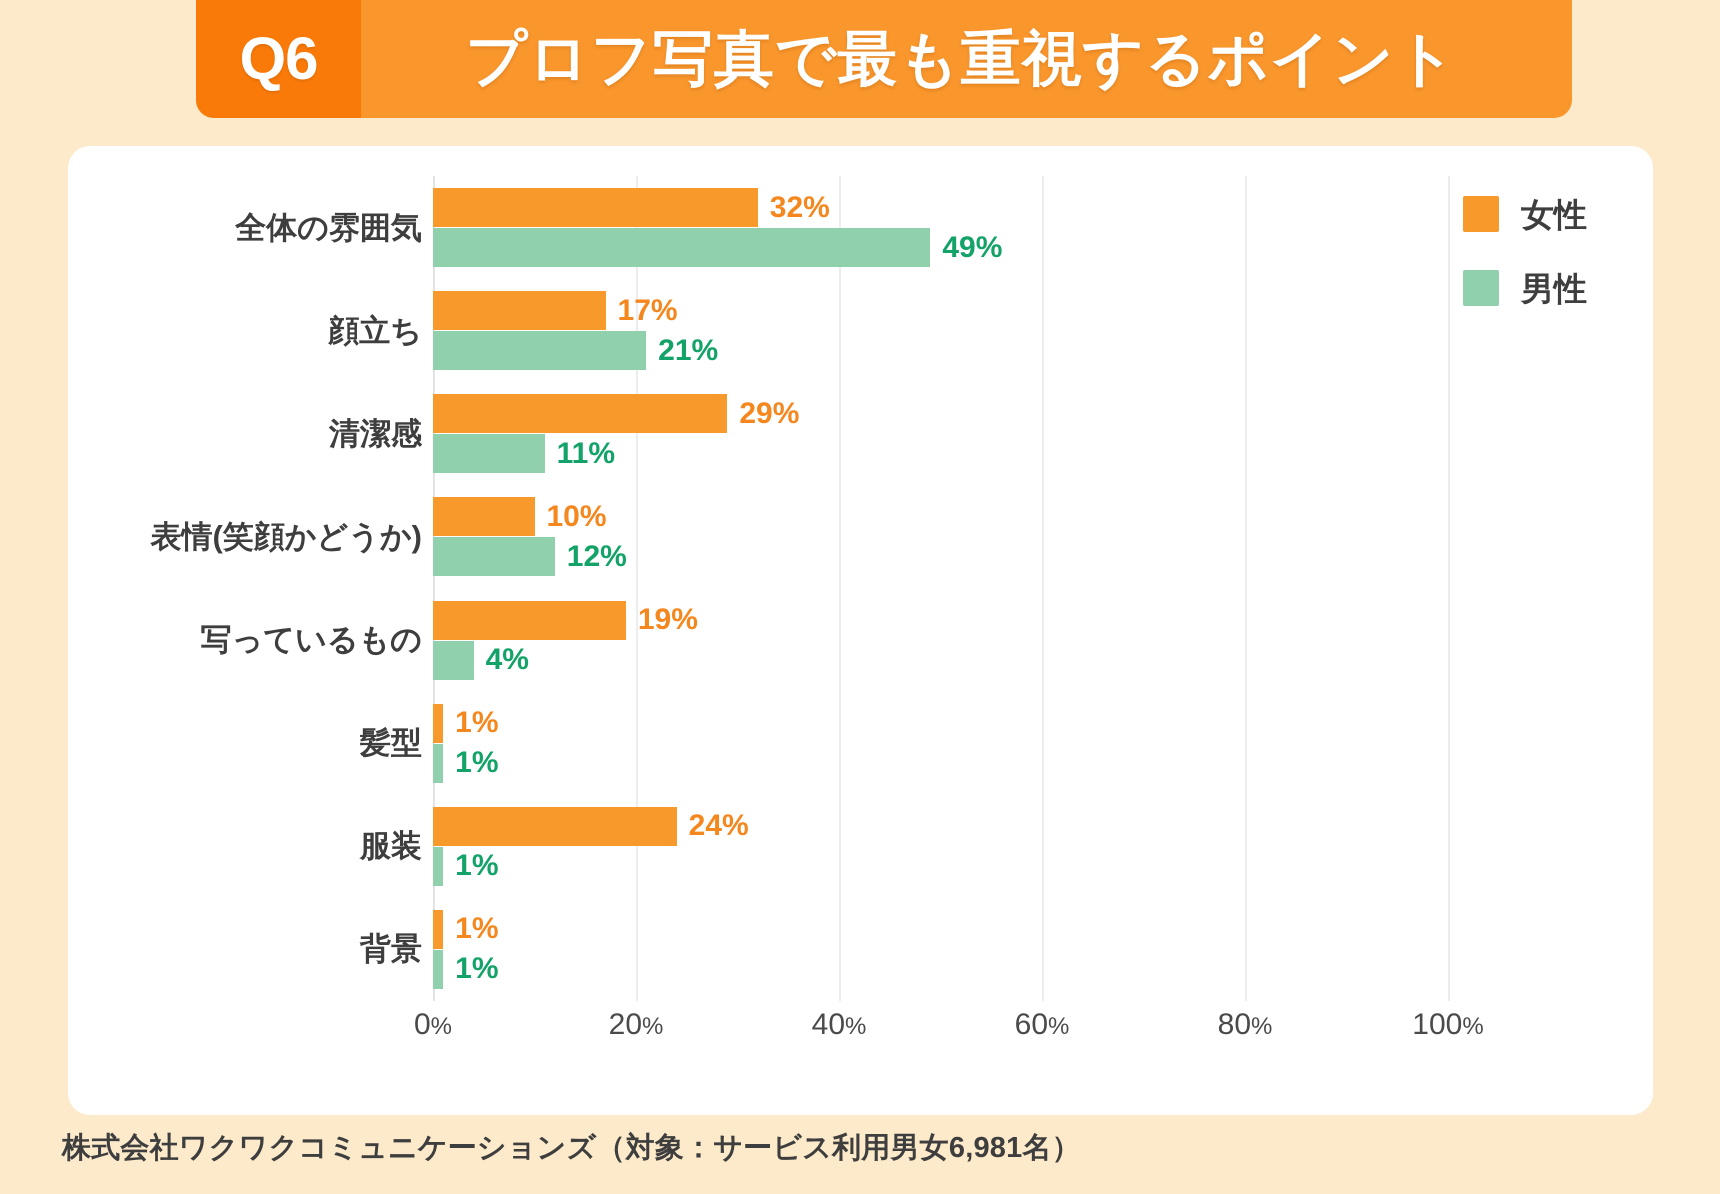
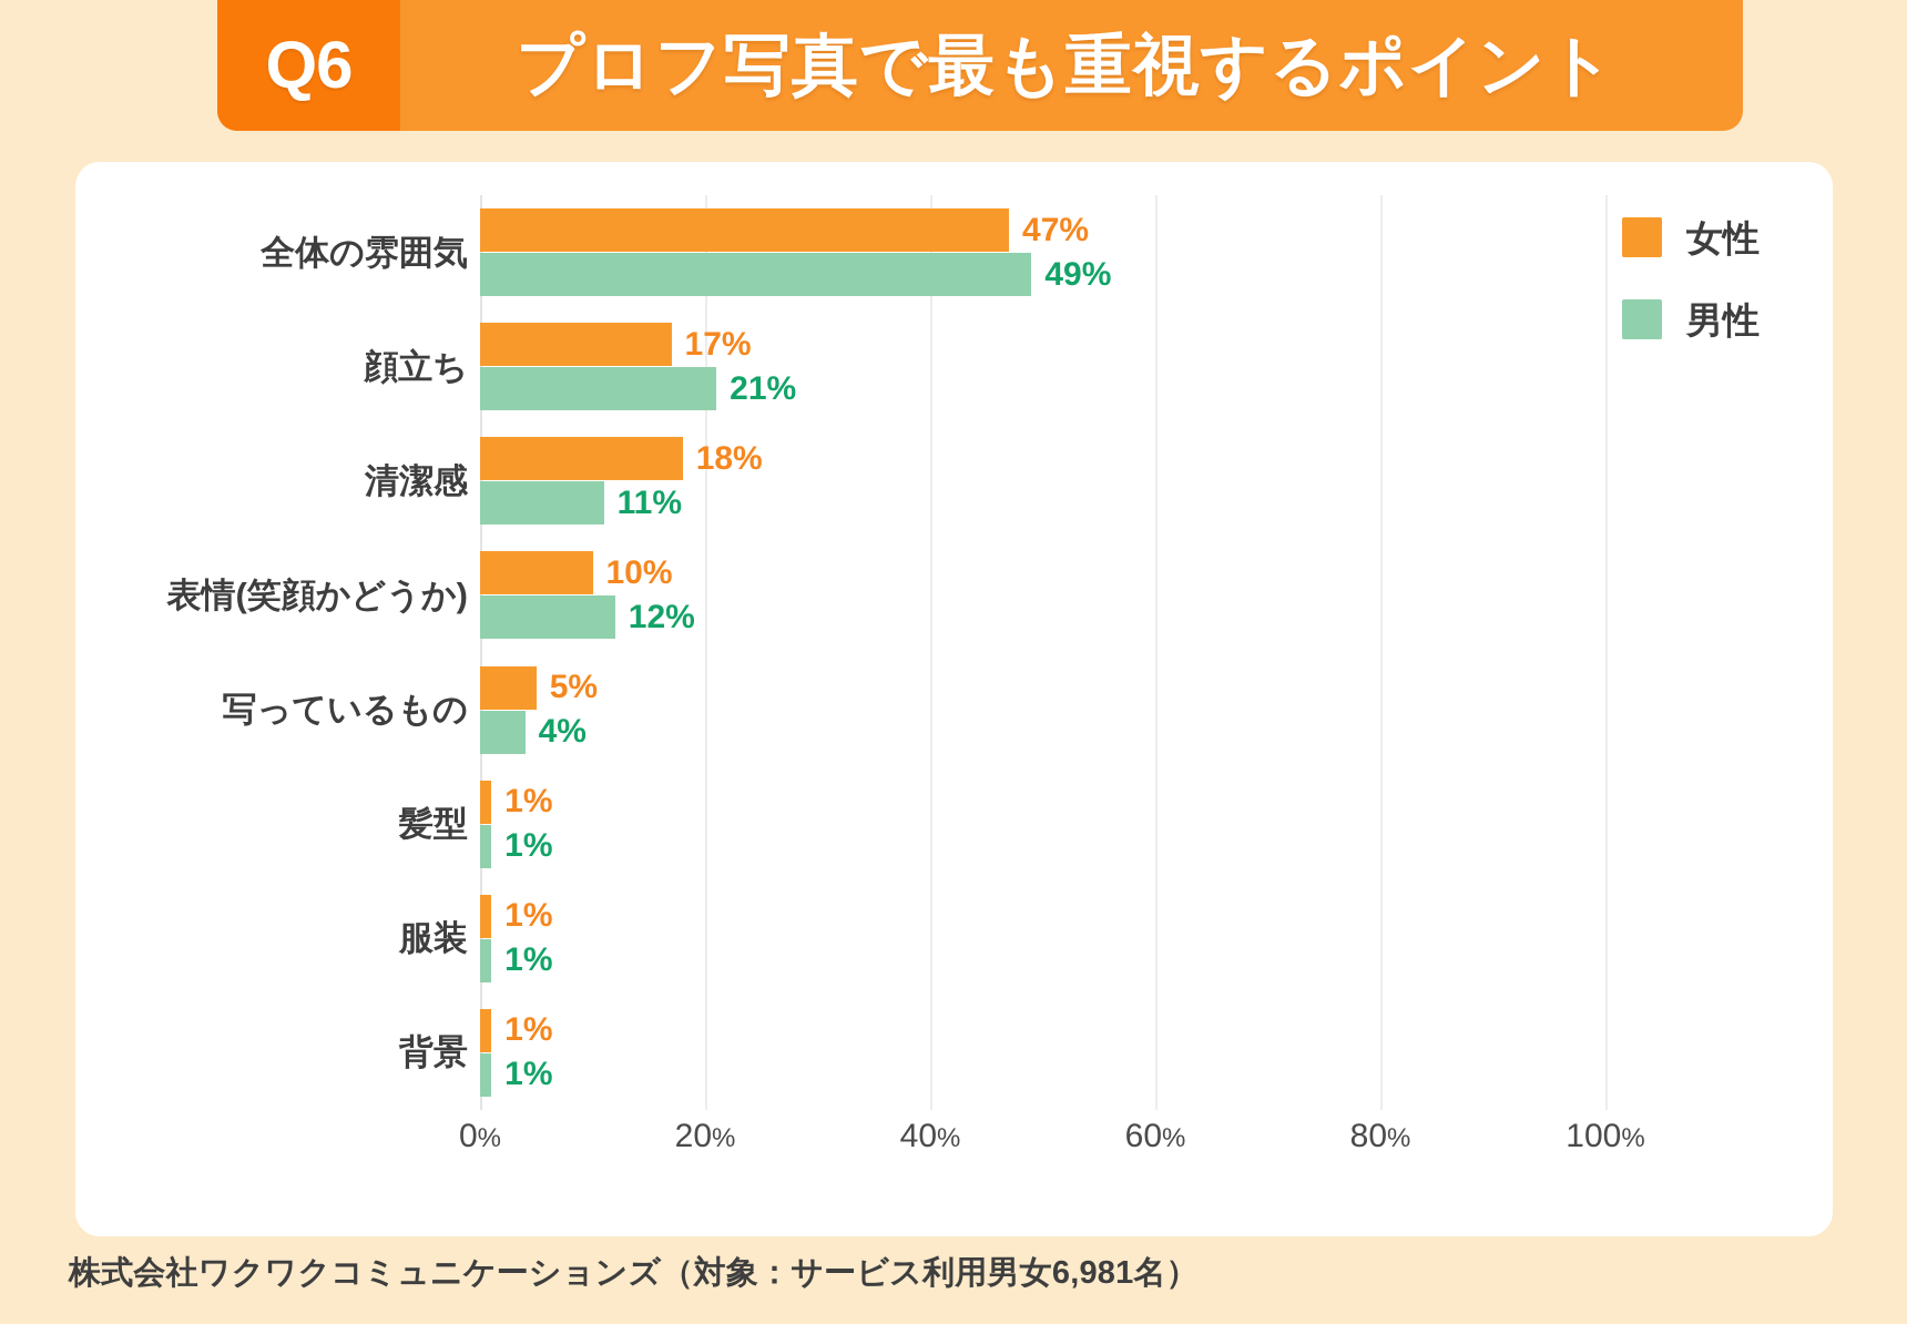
女性/全体の雰囲気: 32% -> 47%
女性/清潔感: 29% -> 18%
女性/写っているもの: 19% -> 5%
女性/服装: 24% -> 1%
